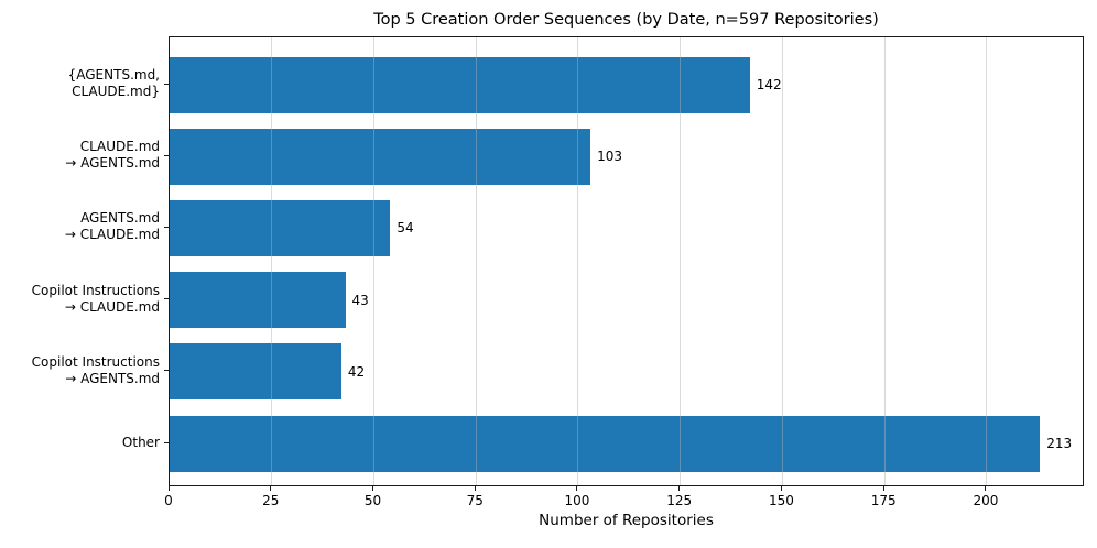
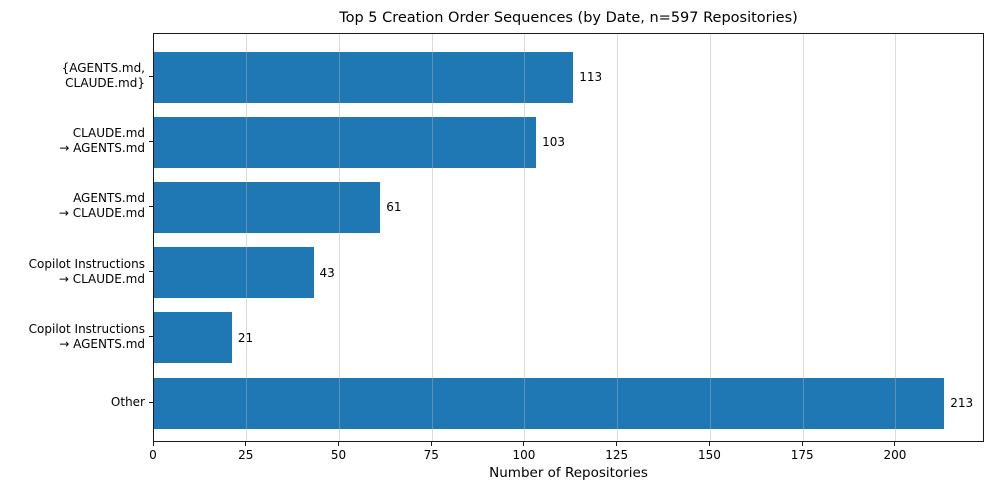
{AGENTS.md, CLAUDE.md}: 142 -> 113
AGENTS.md → CLAUDE.md: 54 -> 61
Copilot Instructions → AGENTS.md: 42 -> 21
